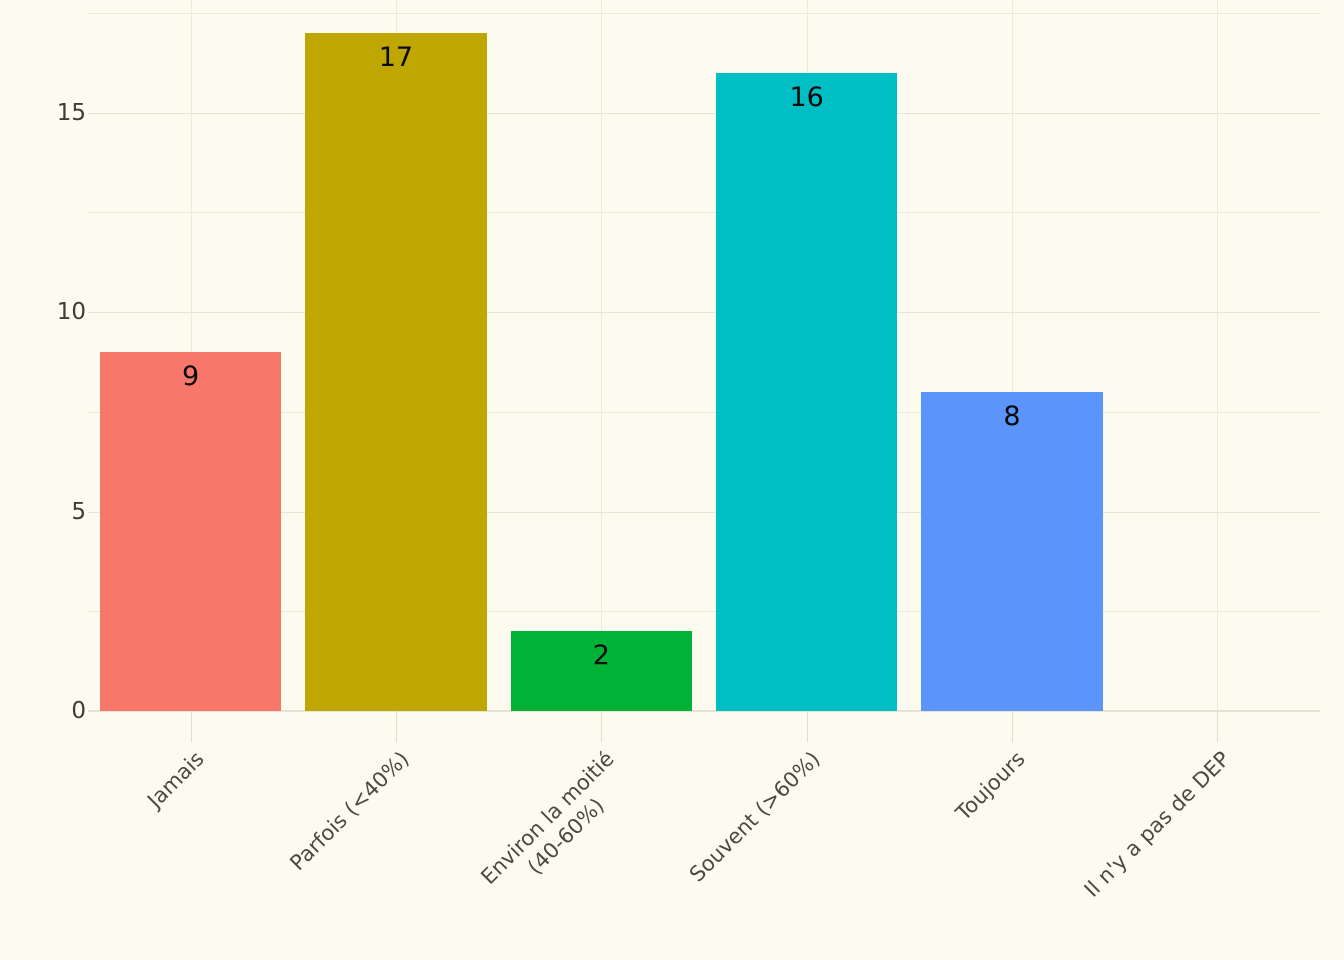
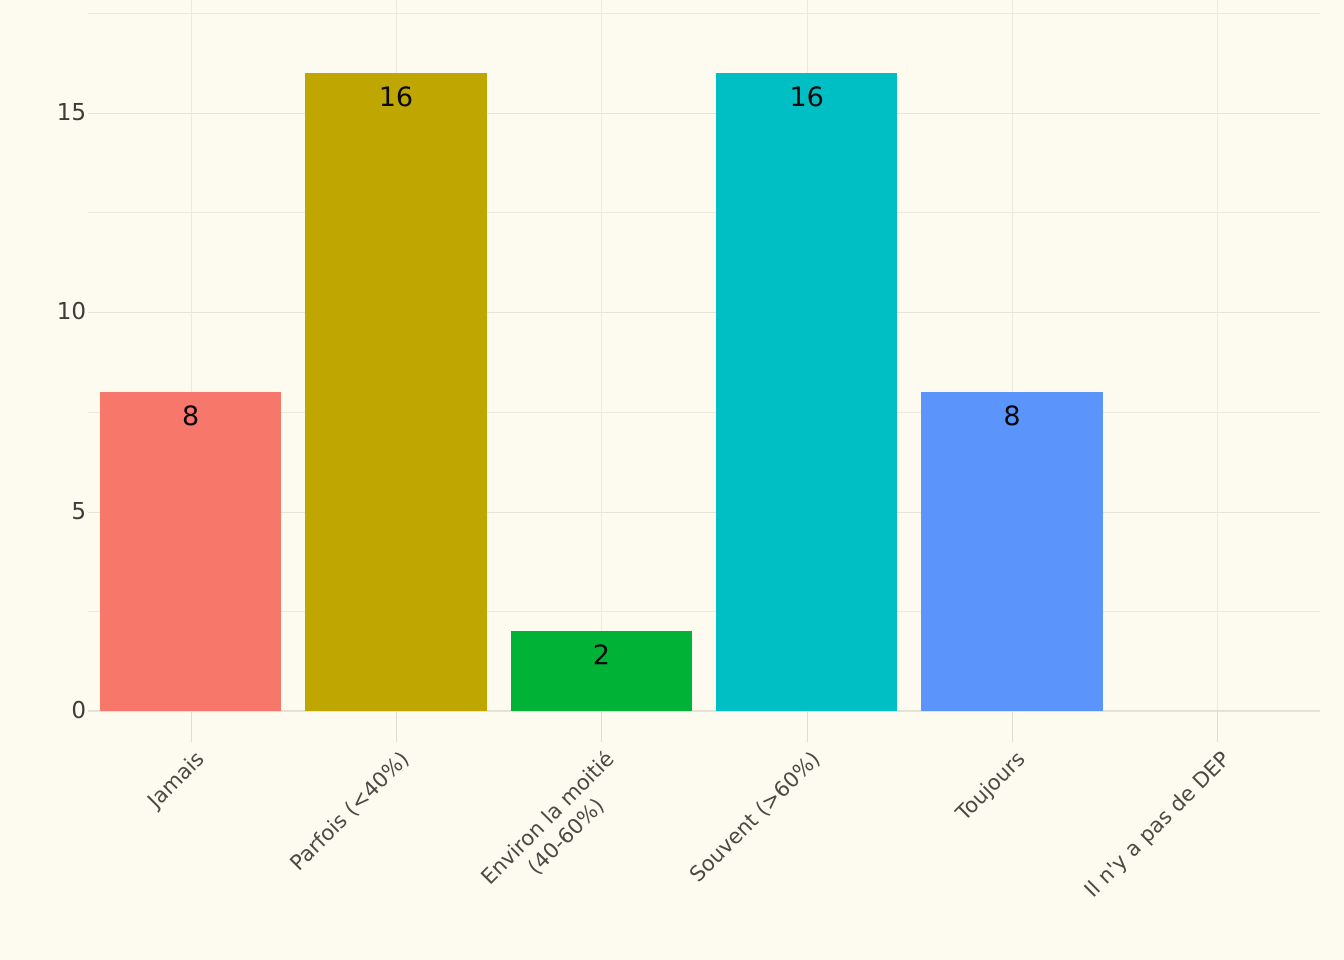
Jamais: 9 -> 8
Parfois (<40%): 17 -> 16
